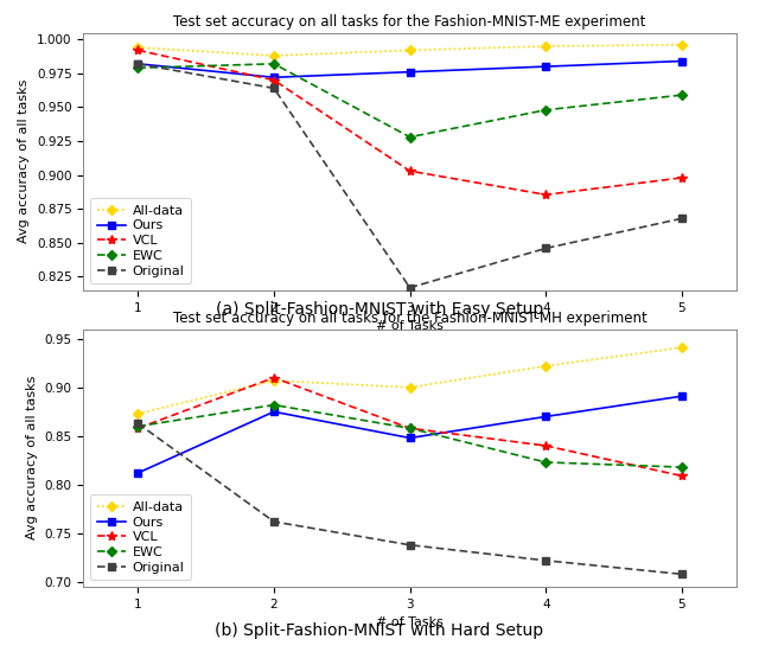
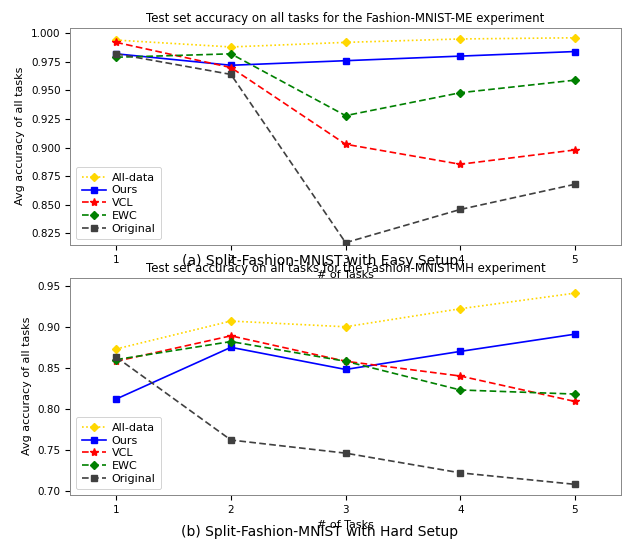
VCL/2: 0.910 -> 0.889
Original/3: 0.738 -> 0.746
